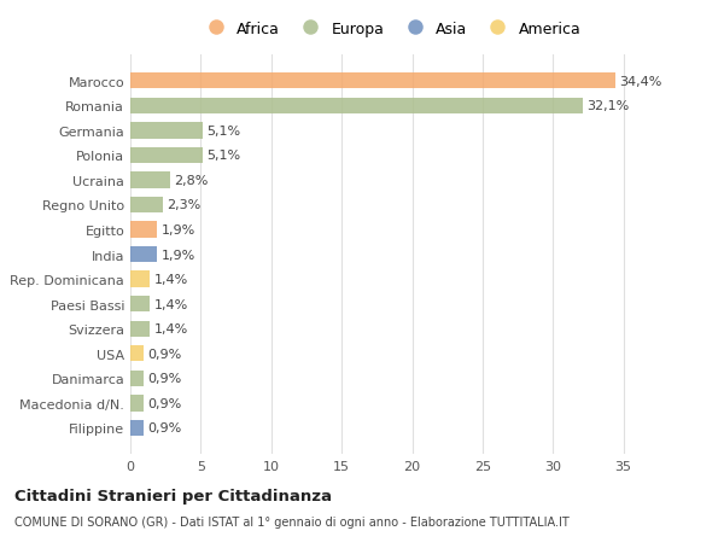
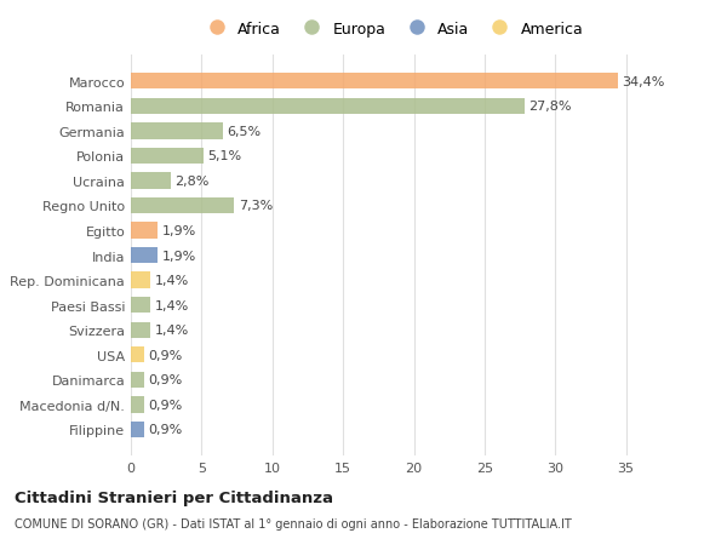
Romania: 32,1% -> 27,8%
Germania: 5,1% -> 6,5%
Regno Unito: 2,3% -> 7,3%
